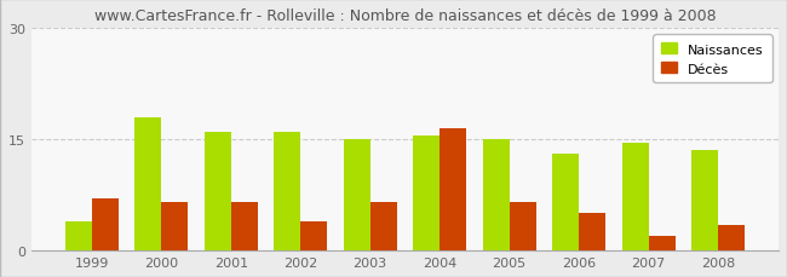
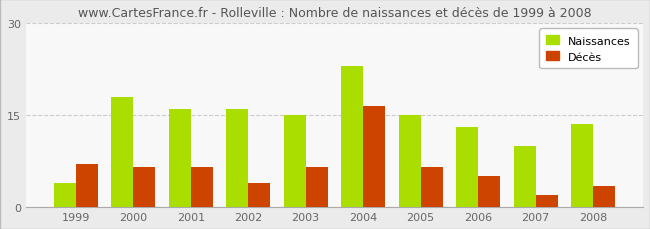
Naissances/2004: 15.5 -> 23.0
Naissances/2007: 14.5 -> 10.0
